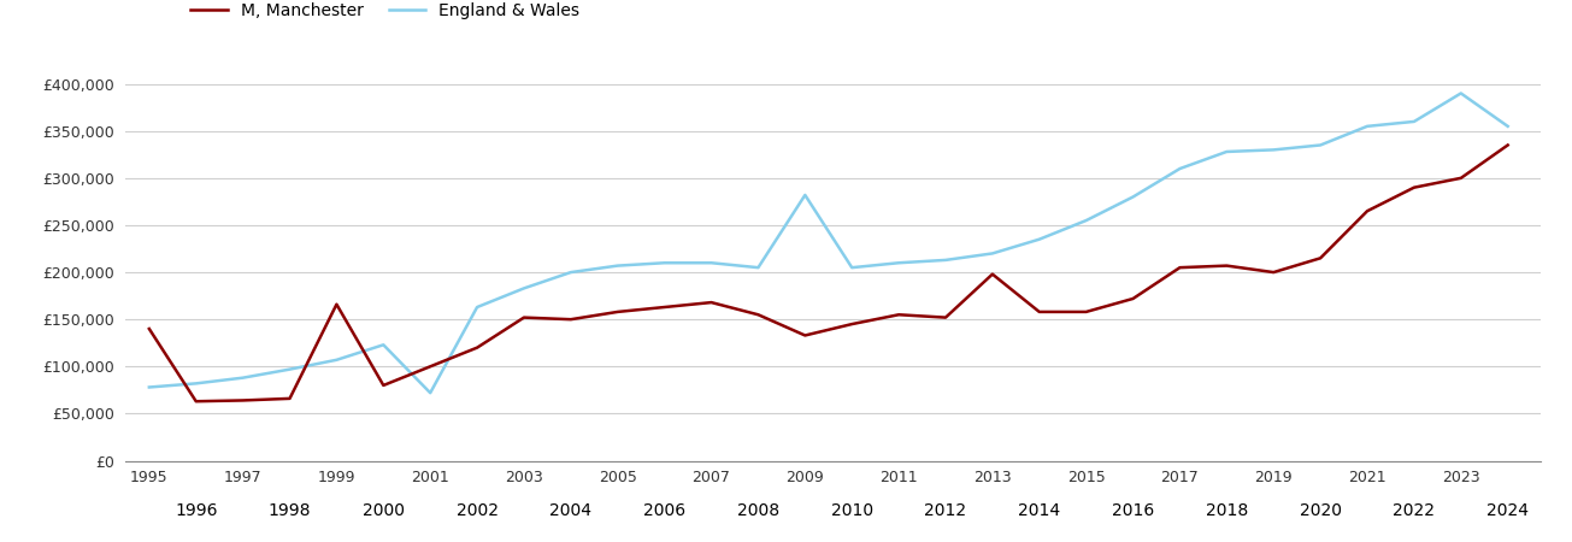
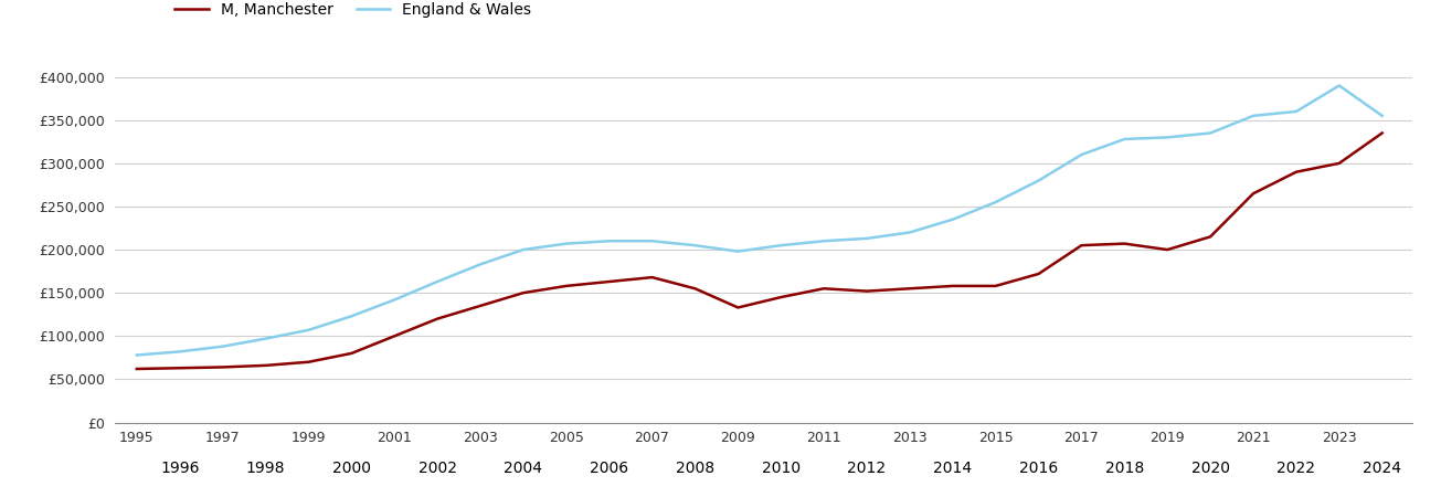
M, Manchester/1995: £140,000 -> £62,000
M, Manchester/1999: £166,000 -> £70,000
England & Wales/2001: £72,000 -> £142,000
M, Manchester/2003: £152,000 -> £135,000
England & Wales/2009: £282,000 -> £198,000
M, Manchester/2013: £198,000 -> £155,000
